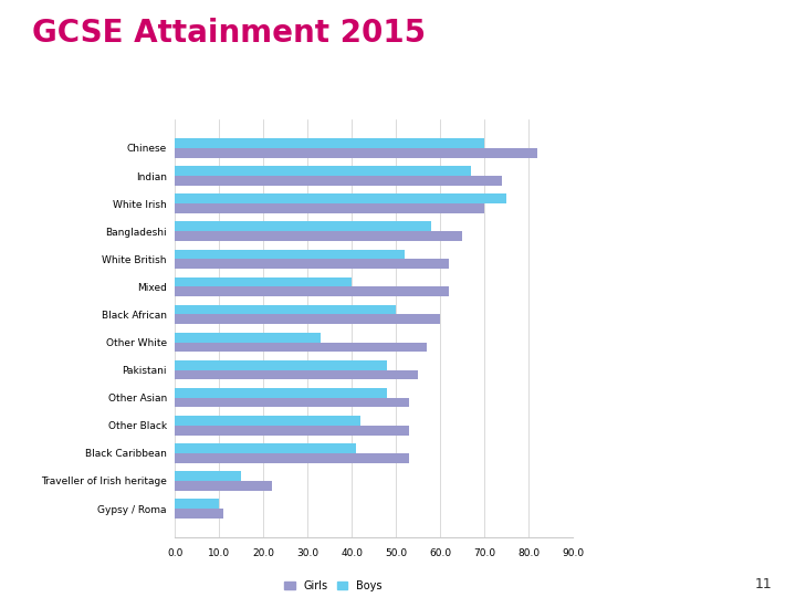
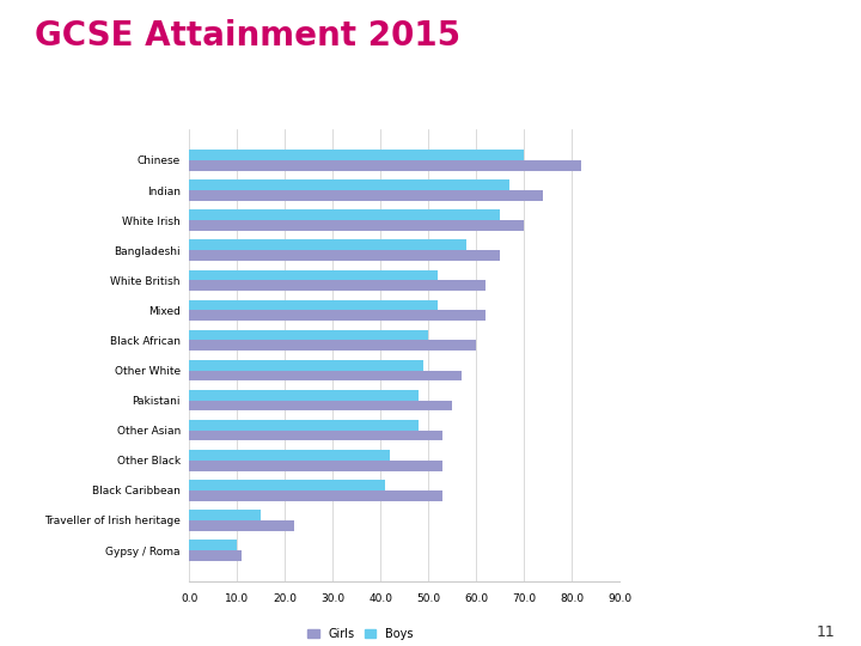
Boys/White Irish: 75 -> 65
Boys/Mixed: 40 -> 52
Boys/Other White: 33 -> 49
